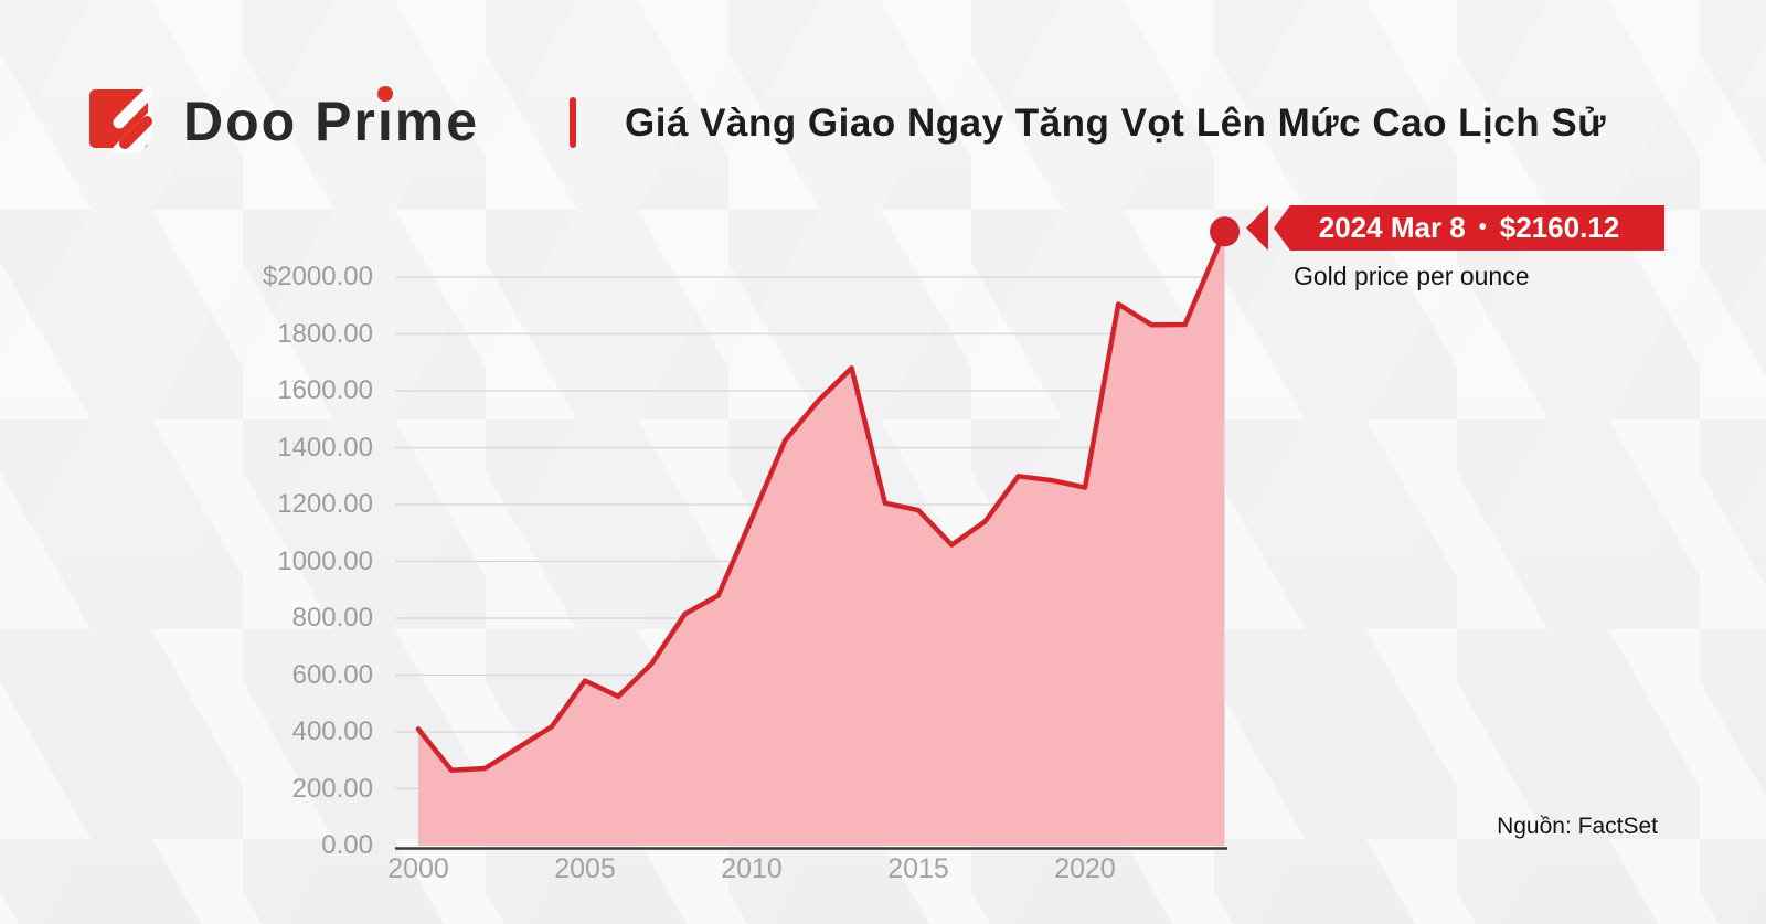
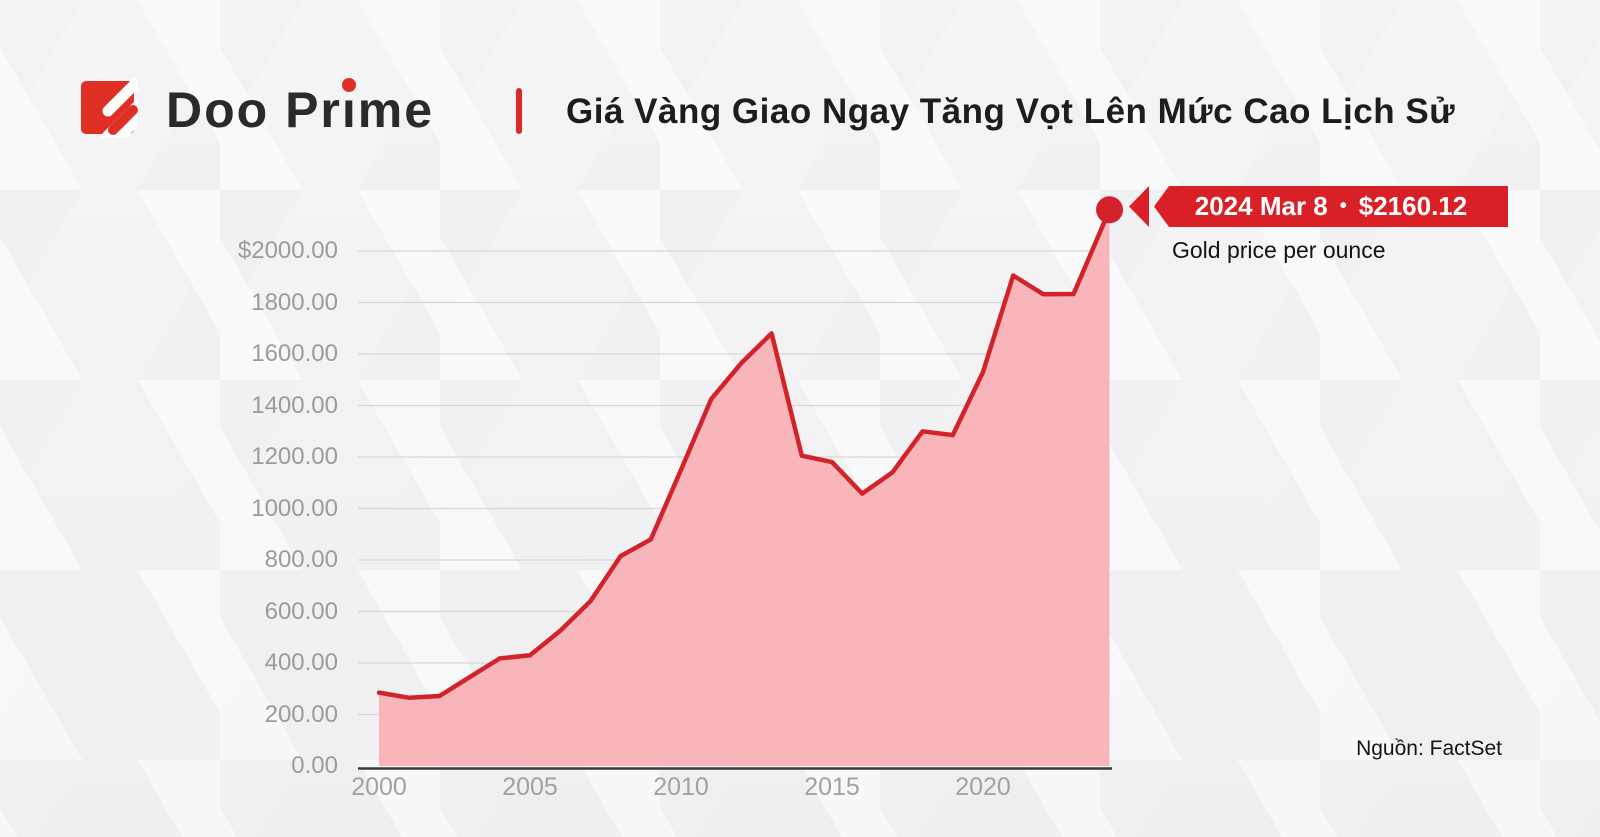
2000: $410 -> $280
2005: $580 -> $430
2020: $1260 -> $1530
